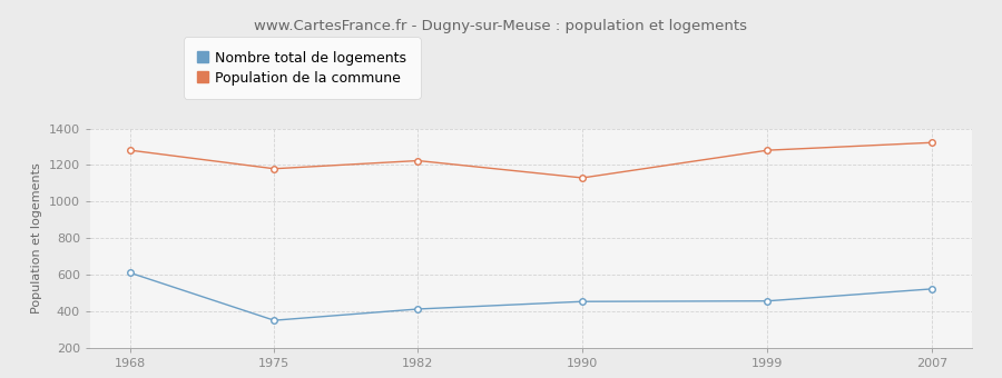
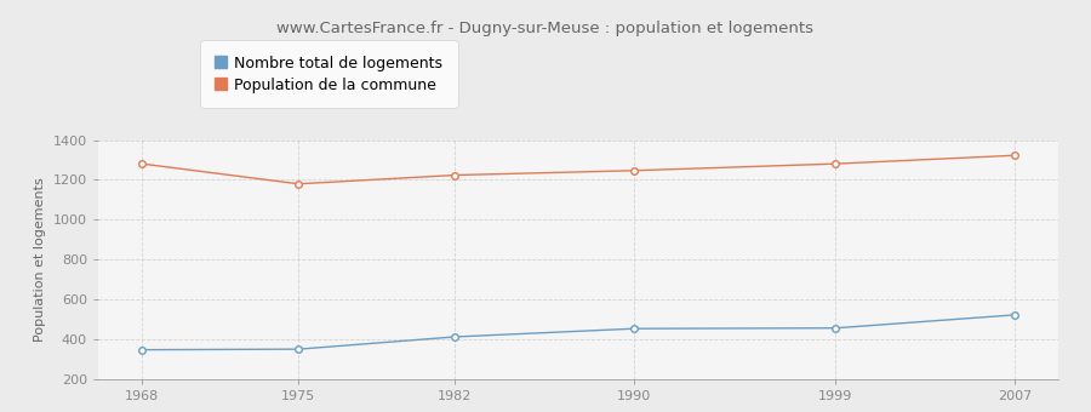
Nombre total de logements/1968: 610 -> 350
Population de la commune/1990: 1130 -> 1250
